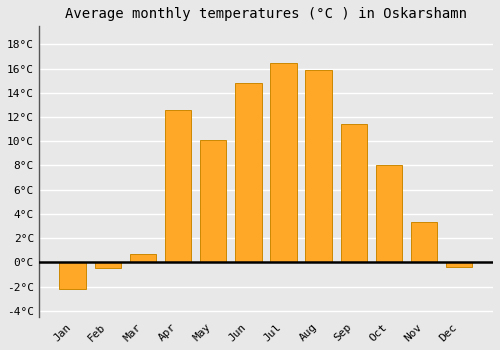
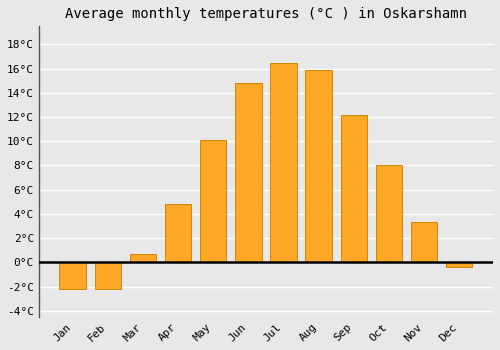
Feb: -0.5°C -> -2.2°C
Apr: 12.6°C -> 4.8°C
Sep: 11.4°C -> 12.2°C
